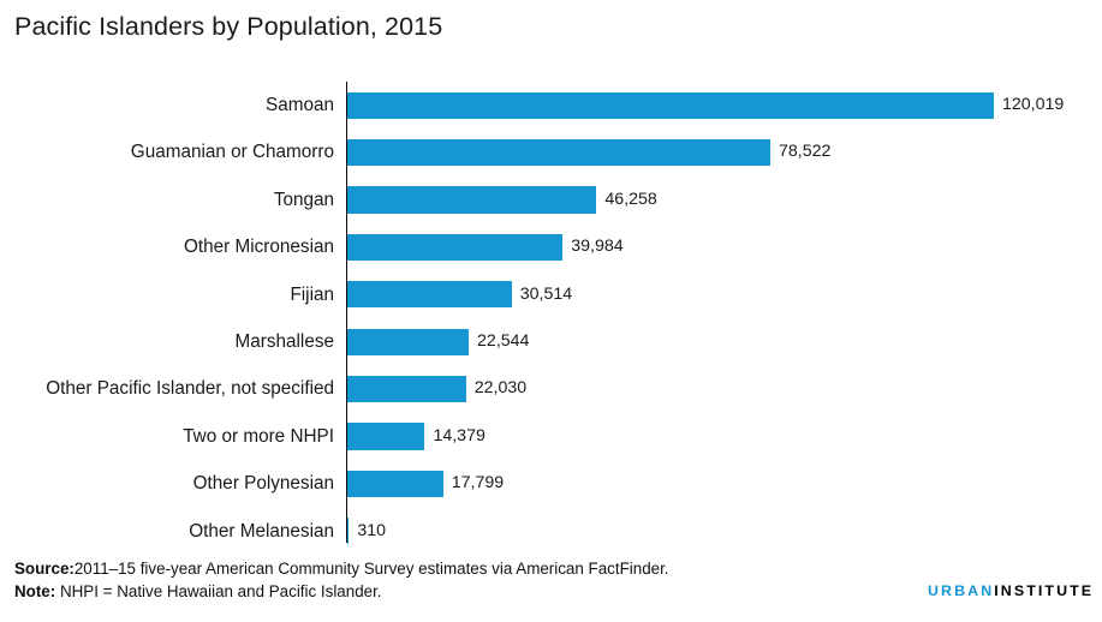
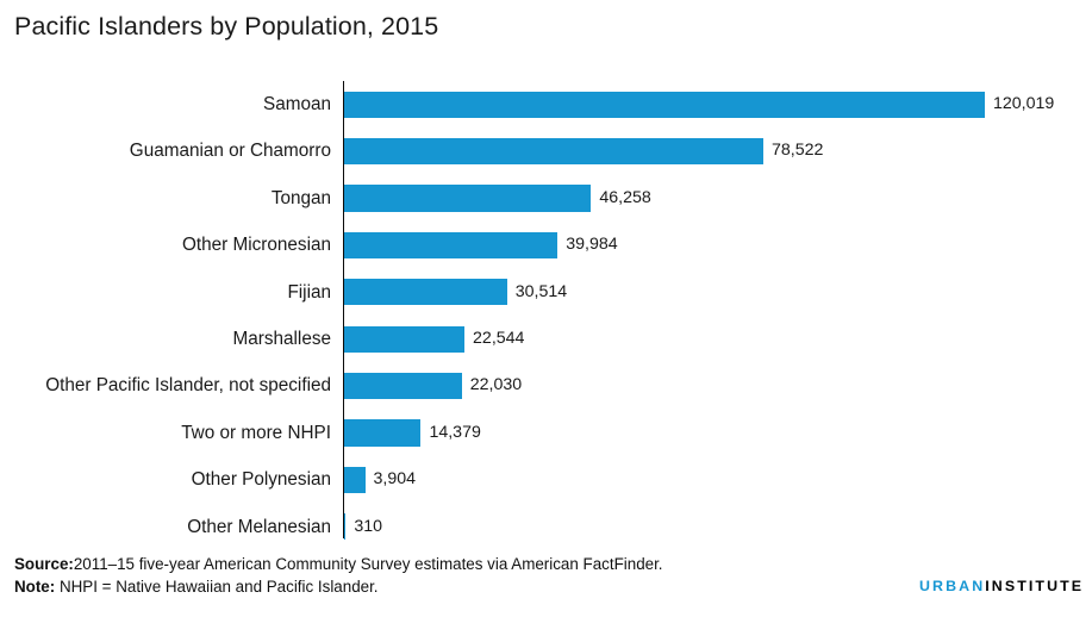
Other Polynesian: 17,799 -> 3,904
